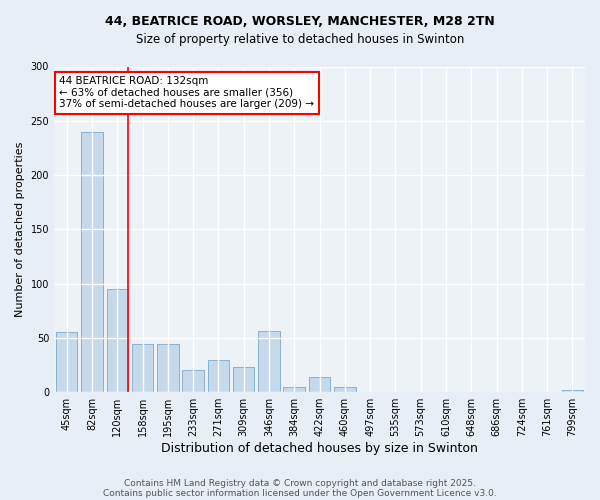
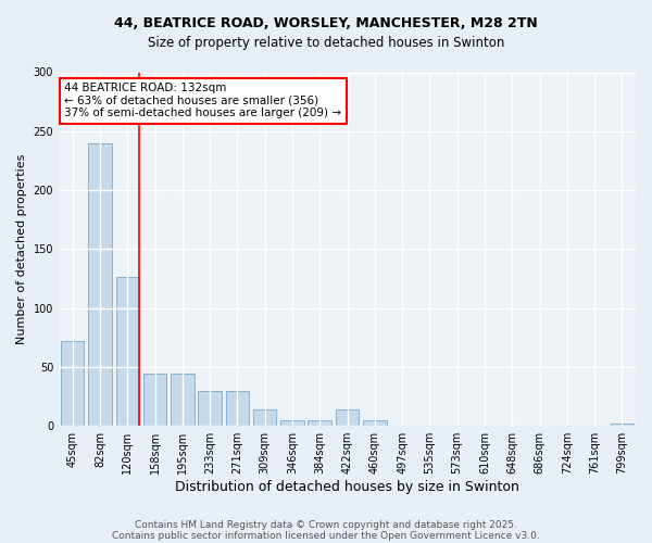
45sqm: 55 -> 72
120sqm: 95 -> 126
233sqm: 20 -> 30
309sqm: 23 -> 14
346sqm: 56 -> 5
